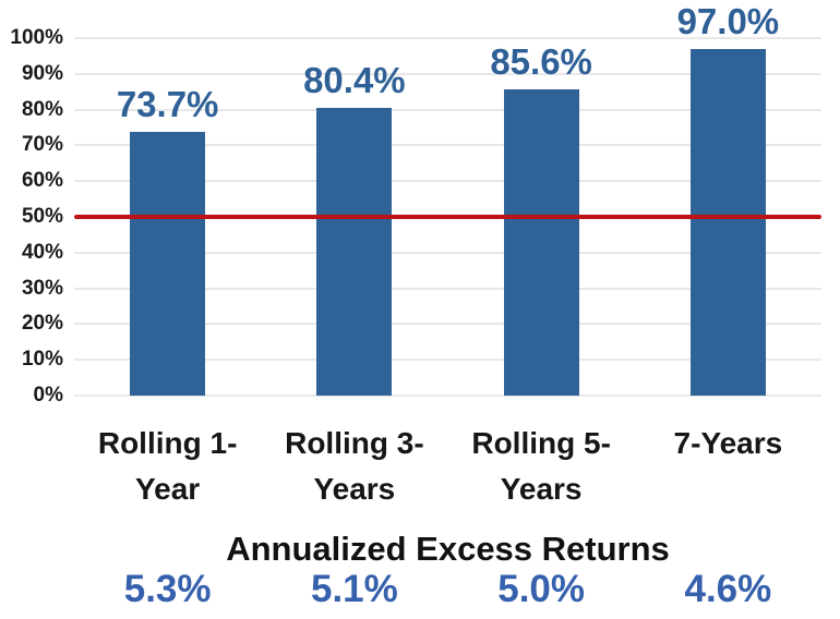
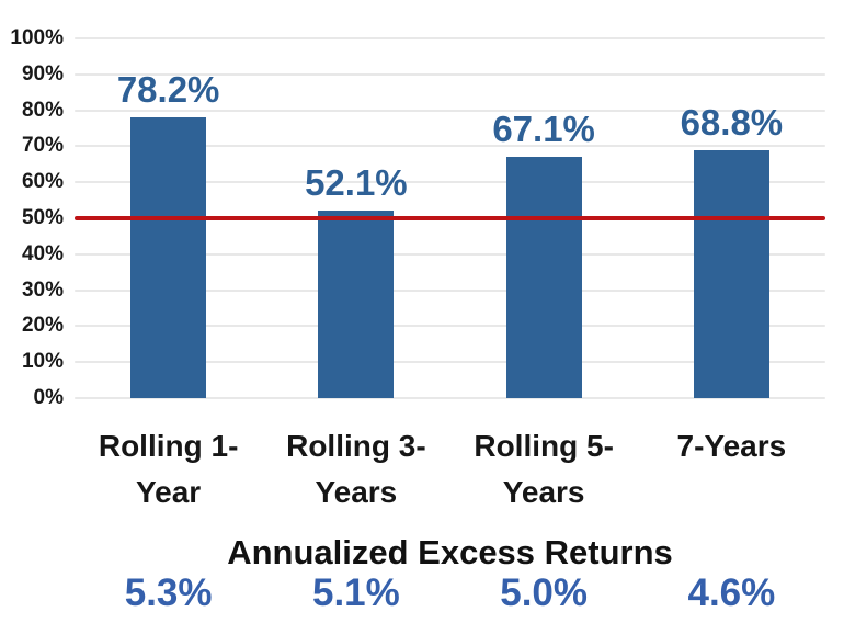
Rolling 1- Year: 73.7% -> 78.2%
Rolling 3- Years: 80.4% -> 52.1%
Rolling 5- Years: 85.6% -> 67.1%
7-Years: 97.0% -> 68.8%
